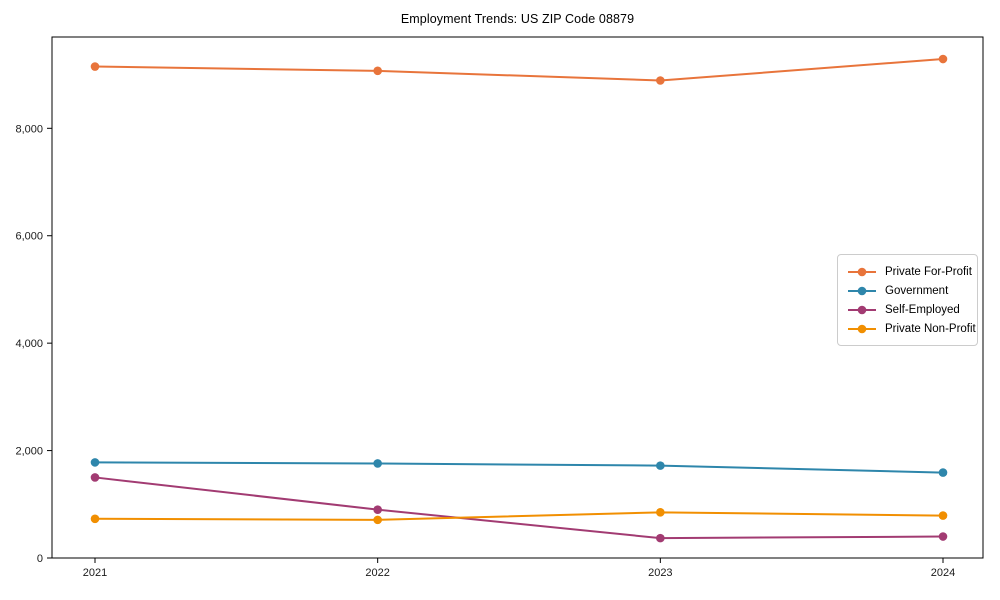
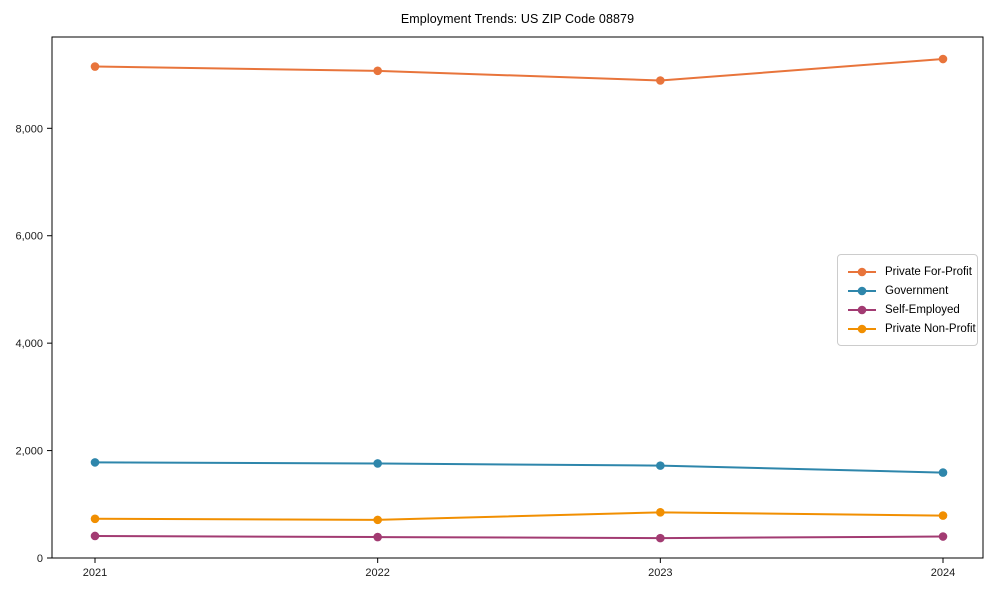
Self-Employed/2021: 1500 -> 400
Self-Employed/2022: 900 -> 400
